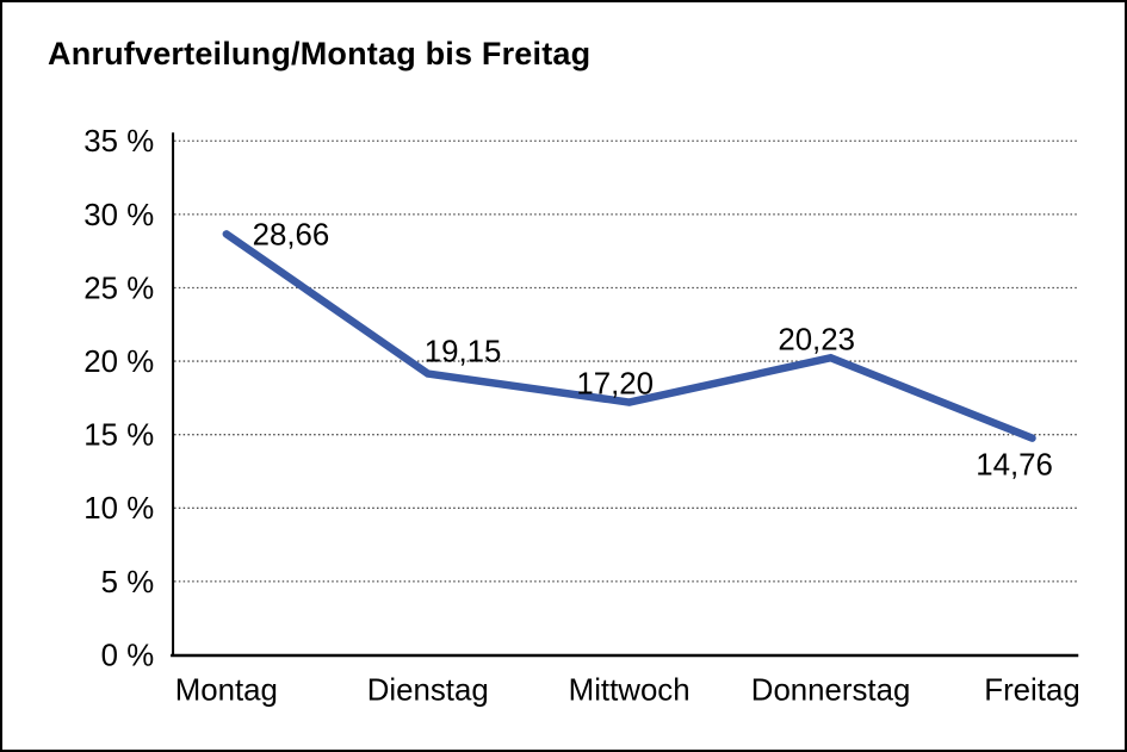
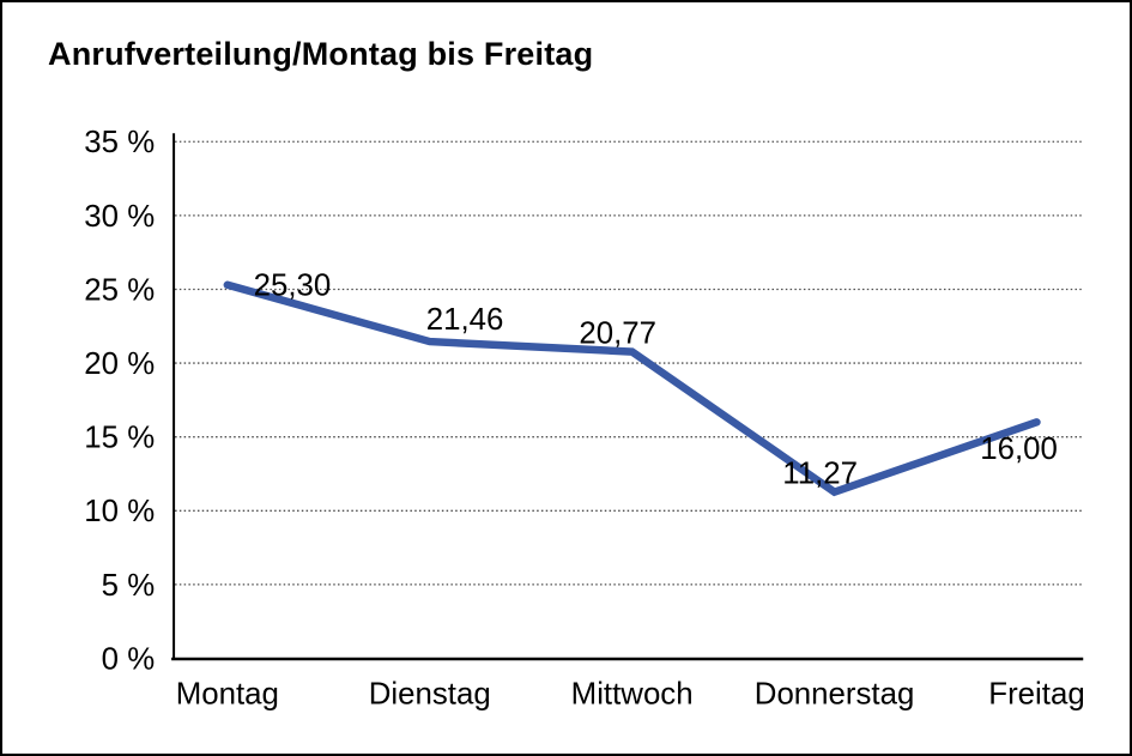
Montag: 28,66 -> 25,30
Dienstag: 19,15 -> 21,46
Mittwoch: 17,20 -> 20,77
Donnerstag: 20,23 -> 11,27
Freitag: 14,76 -> 16,00
